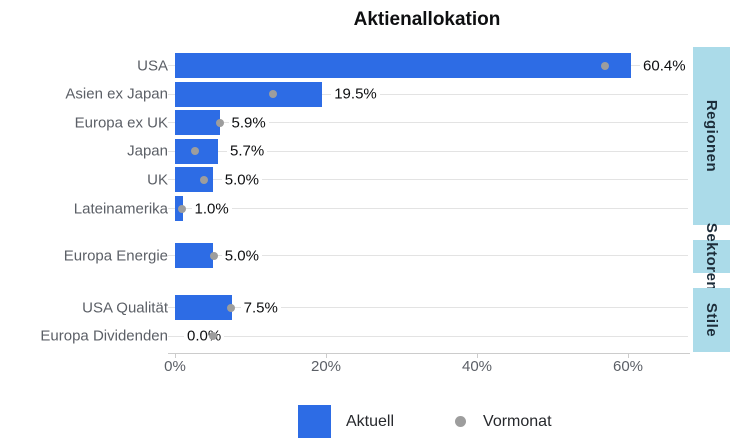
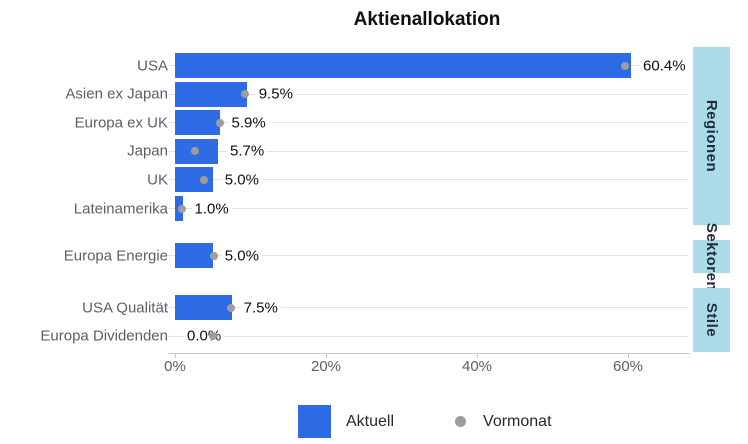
Vormonat/USA: 57% -> 60%
Aktuell/Asien ex Japan: 19.5% -> 9.5%
Vormonat/Asien ex Japan: 13% -> 9%
